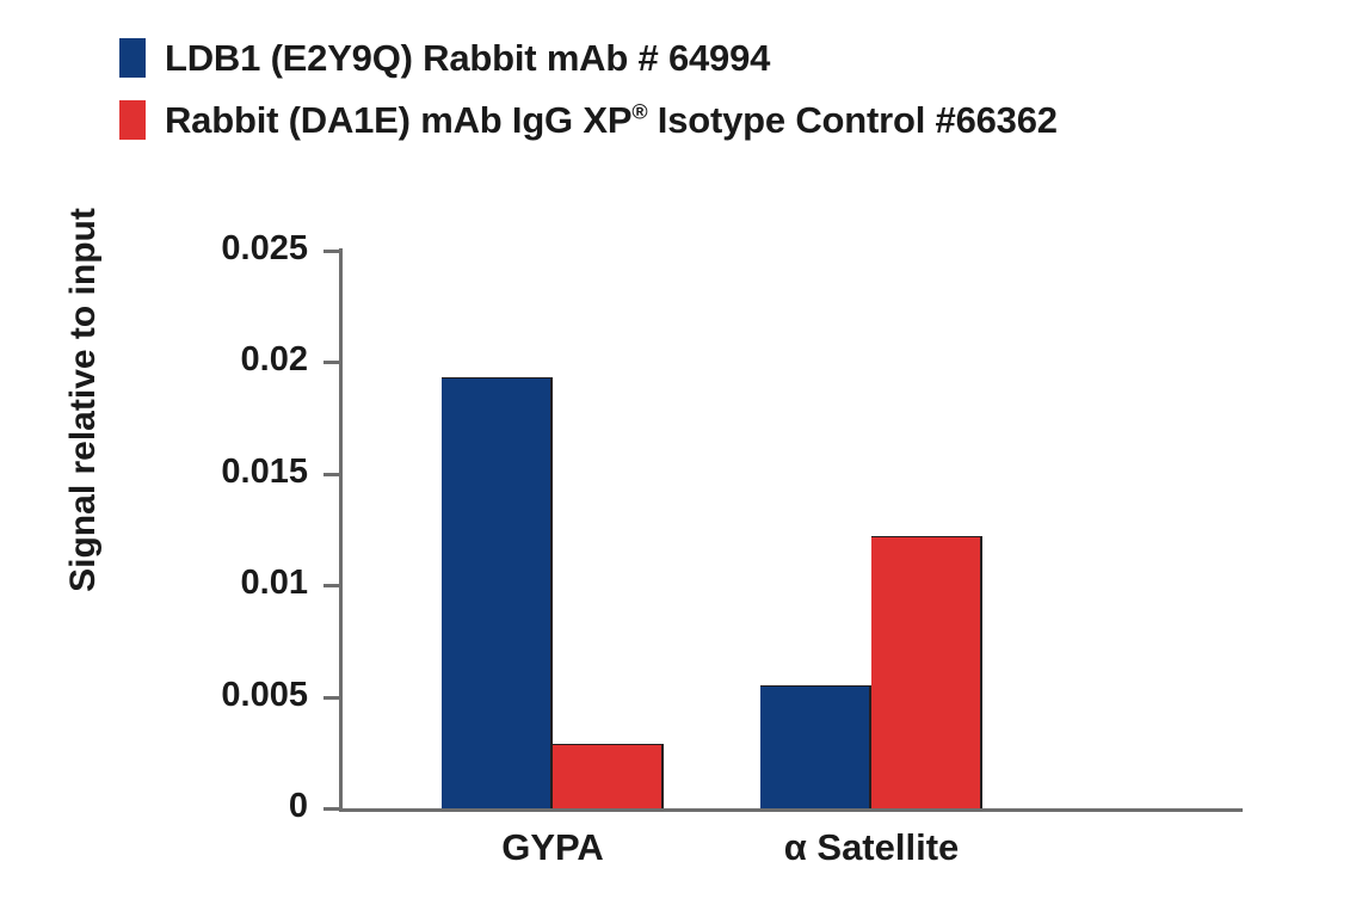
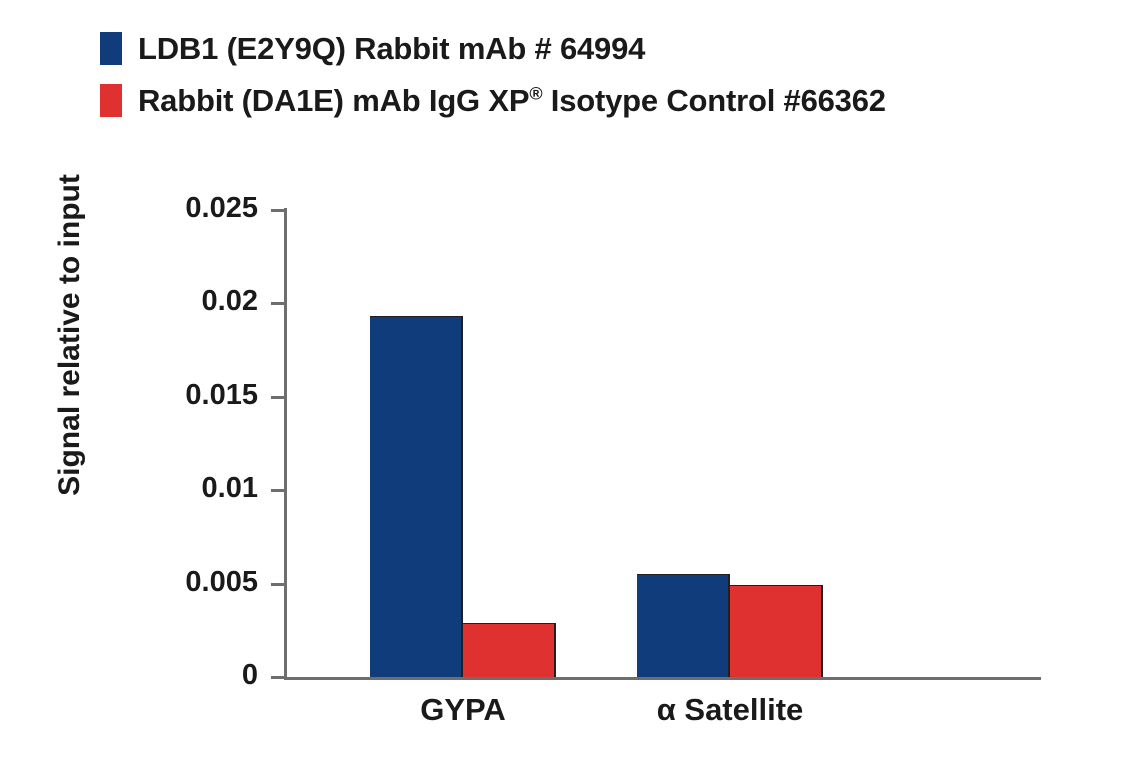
Rabbit (DA1E) mAb IgG XP® Isotype Control #66362/α Satellite: 0.0122 -> 0.0049
